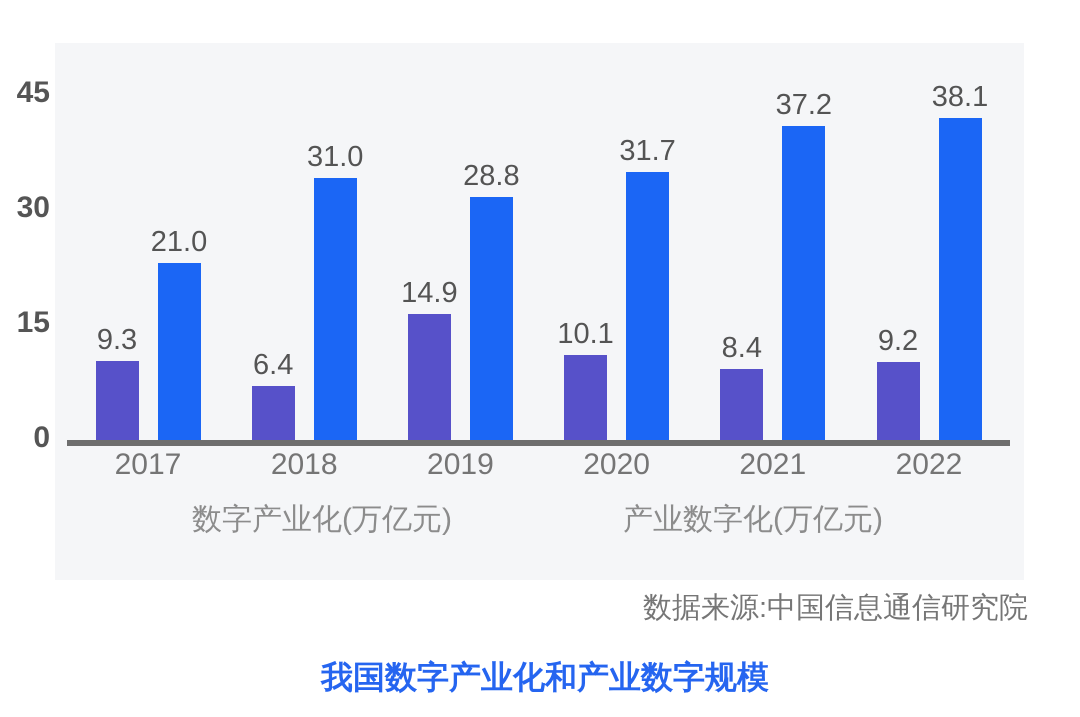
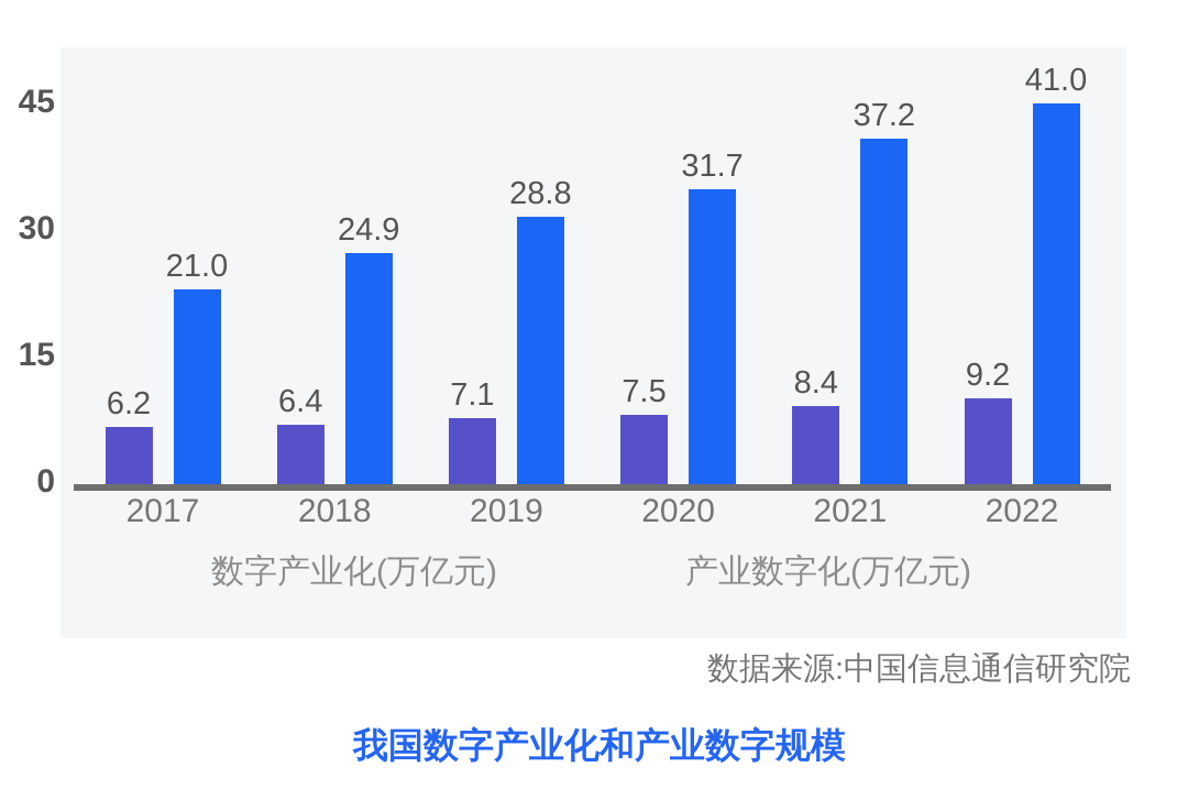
数字产业化(万亿元)/2017: 9.3 -> 6.2
产业数字化(万亿元)/2018: 31.0 -> 24.9
数字产业化(万亿元)/2019: 14.9 -> 7.1
数字产业化(万亿元)/2020: 10.1 -> 7.5
产业数字化(万亿元)/2022: 38.1 -> 41.0
